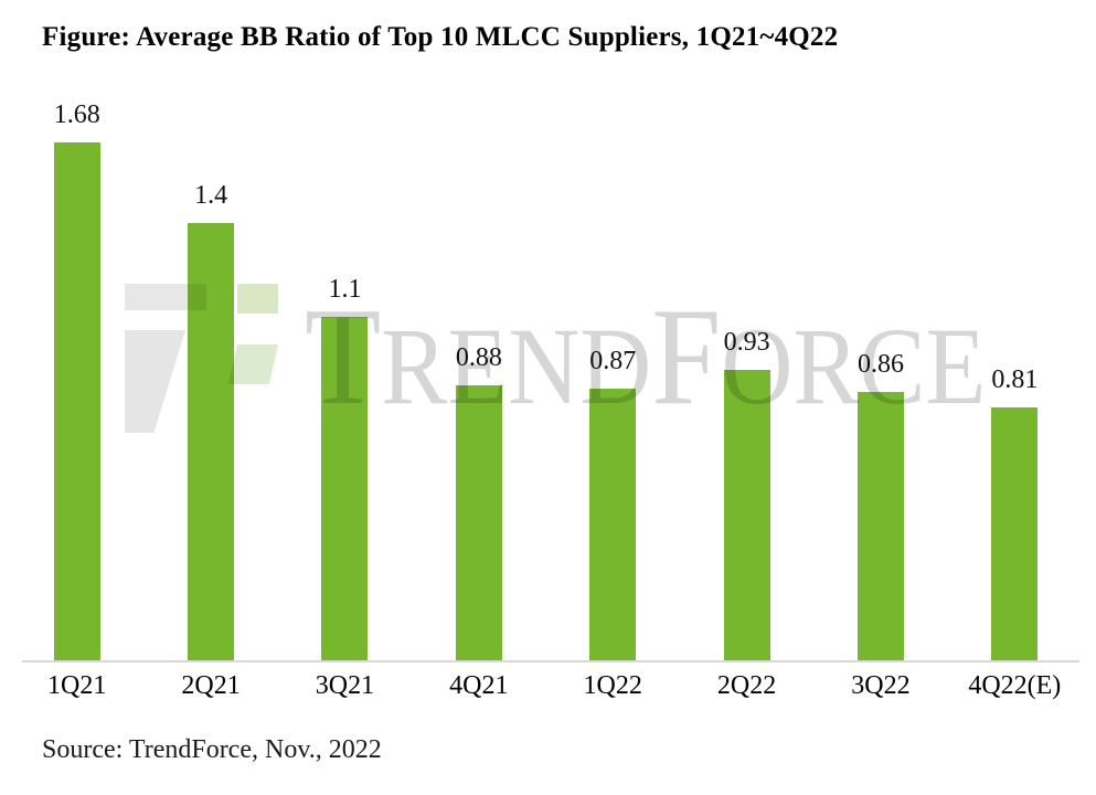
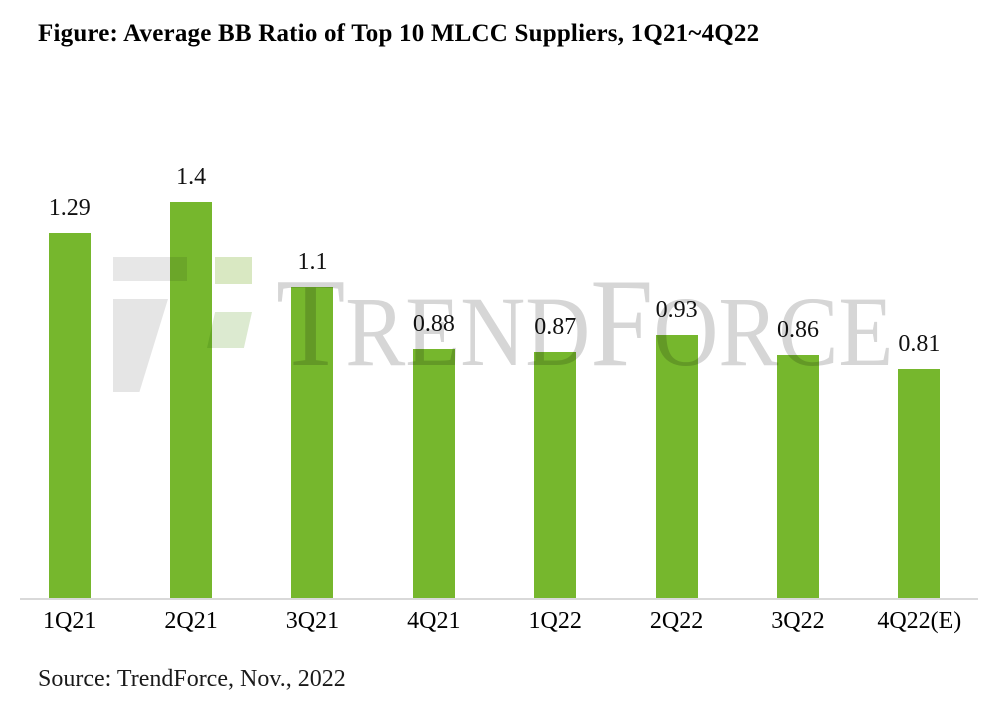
1Q21: 1.68 -> 1.29
